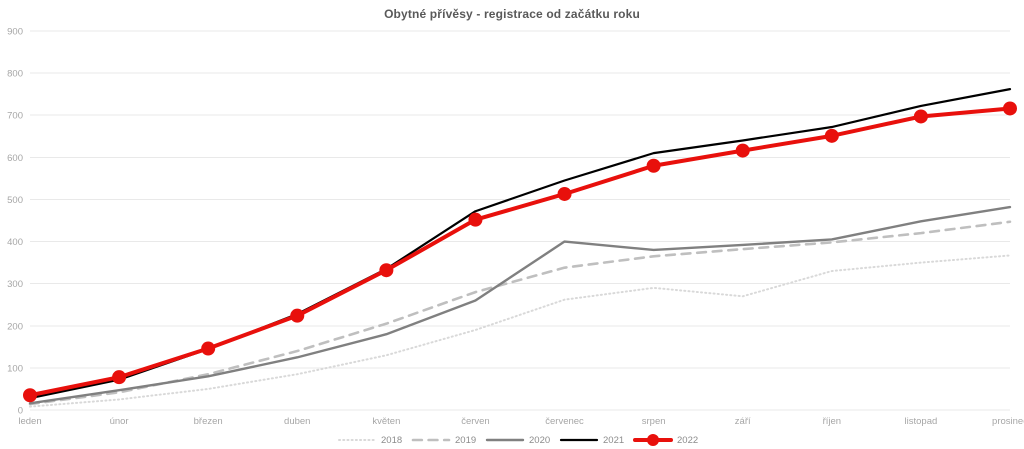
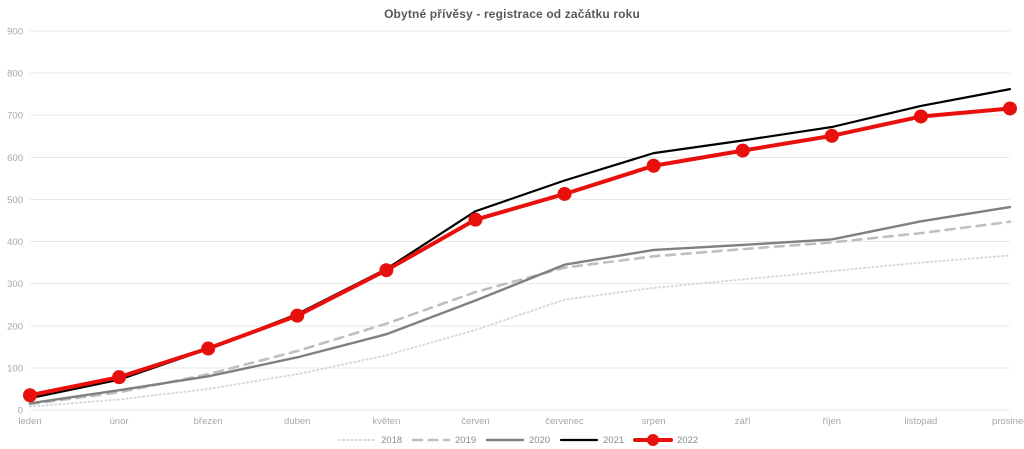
2020/červenec: 400 -> 340
2018/září: 270 -> 310
